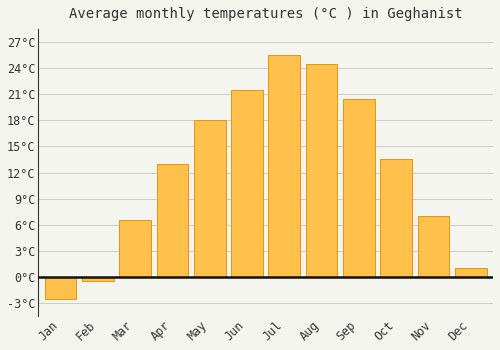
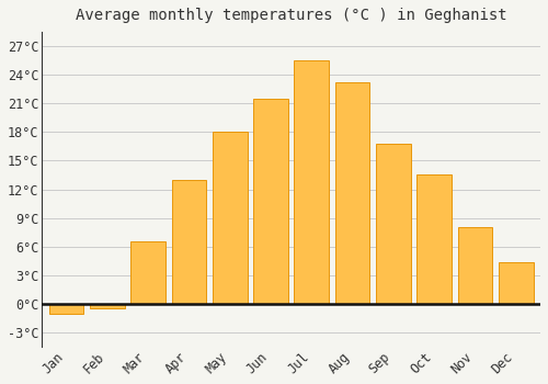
Jan: -2.5°C -> -1.0°C
Aug: 24.5°C -> 23.2°C
Sep: 20.5°C -> 16.8°C
Nov: 7.0°C -> 8.0°C
Dec: 1.0°C -> 4.4°C
